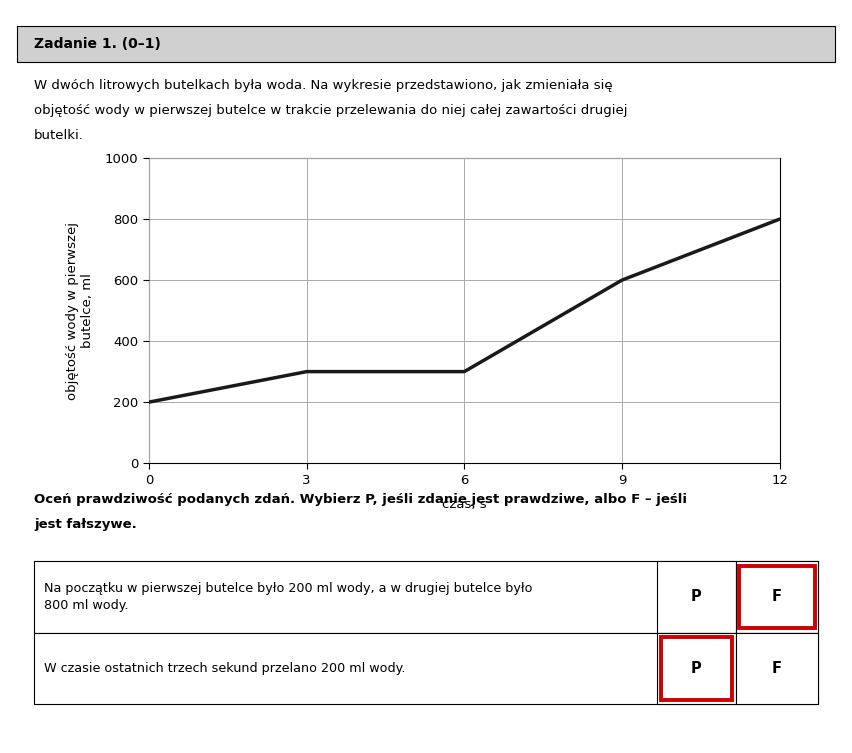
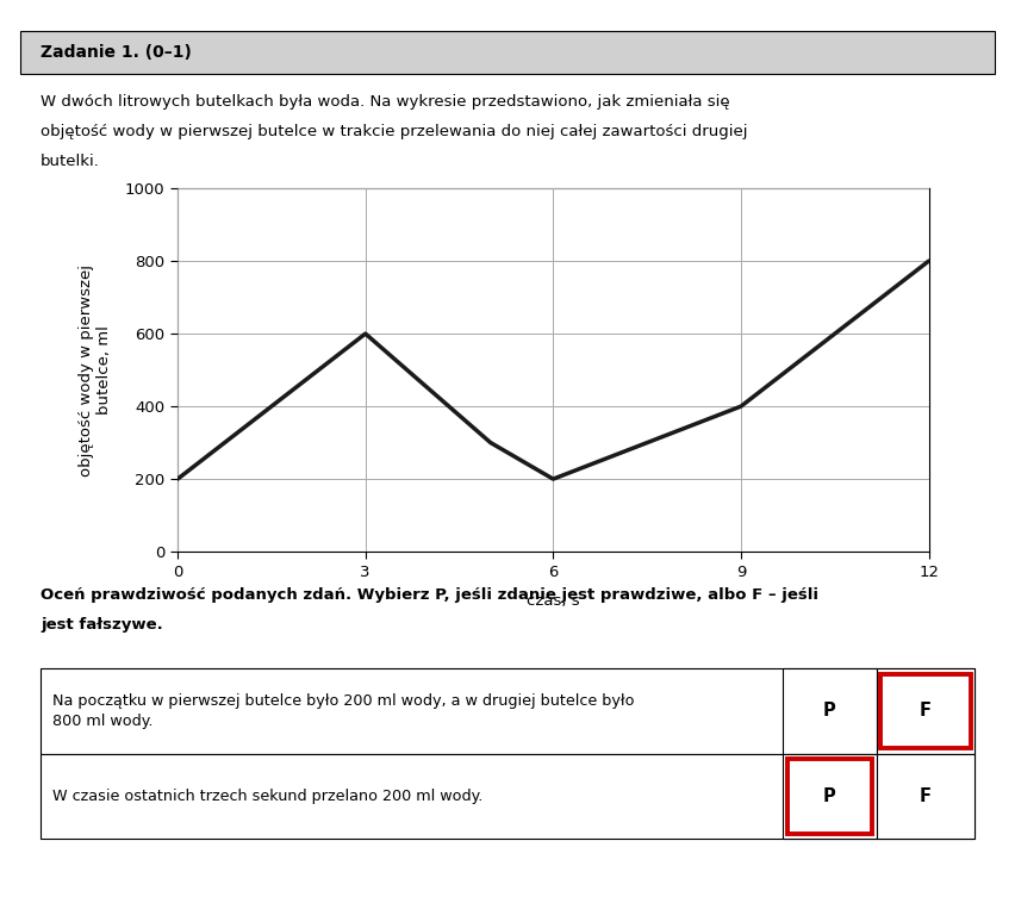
3: 300 -> 600
6: 300 -> 200
9: 600 -> 400
